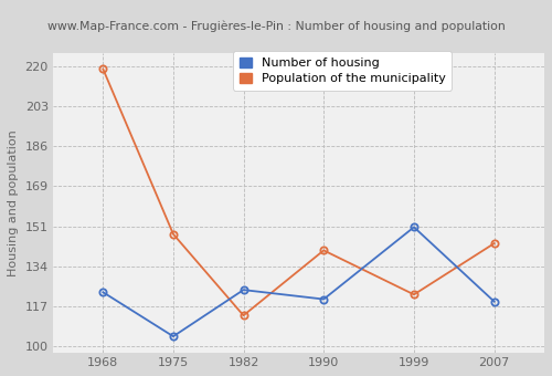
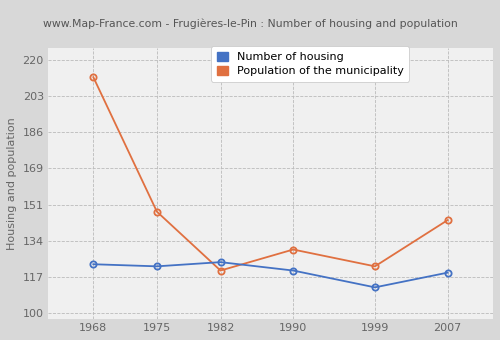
Population of the municipality/1968: 219 -> 212
Number of housing/1975: 104 -> 122
Population of the municipality/1982: 113 -> 120
Population of the municipality/1990: 141 -> 130
Number of housing/1999: 151 -> 112
